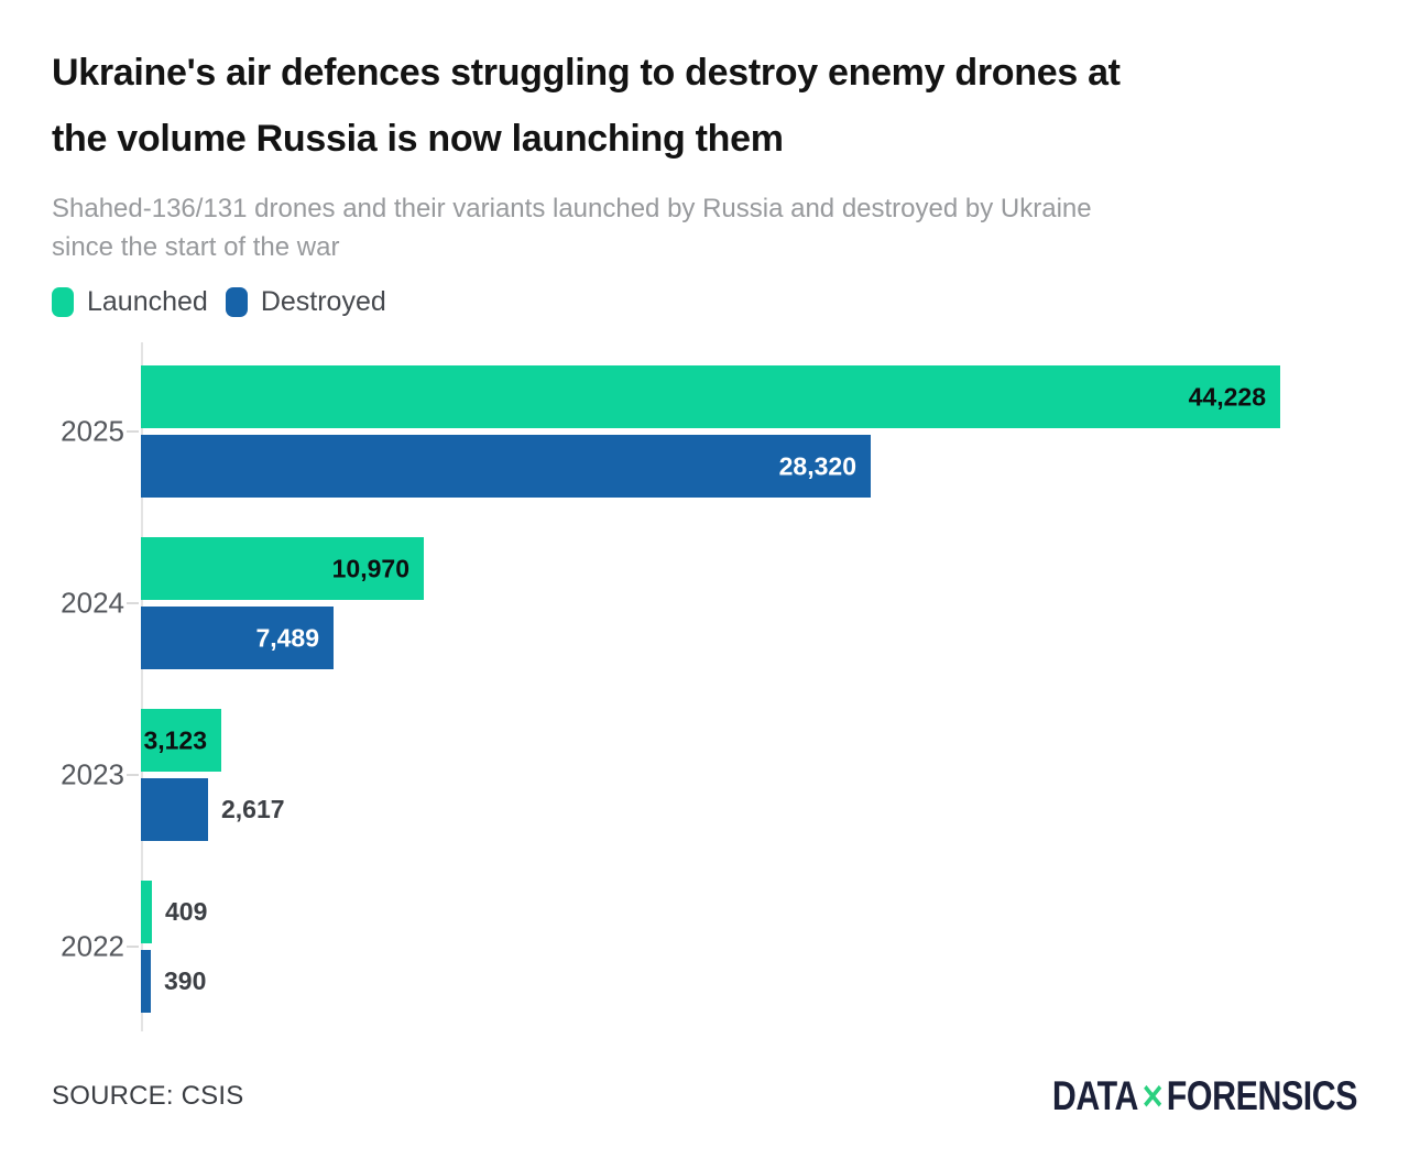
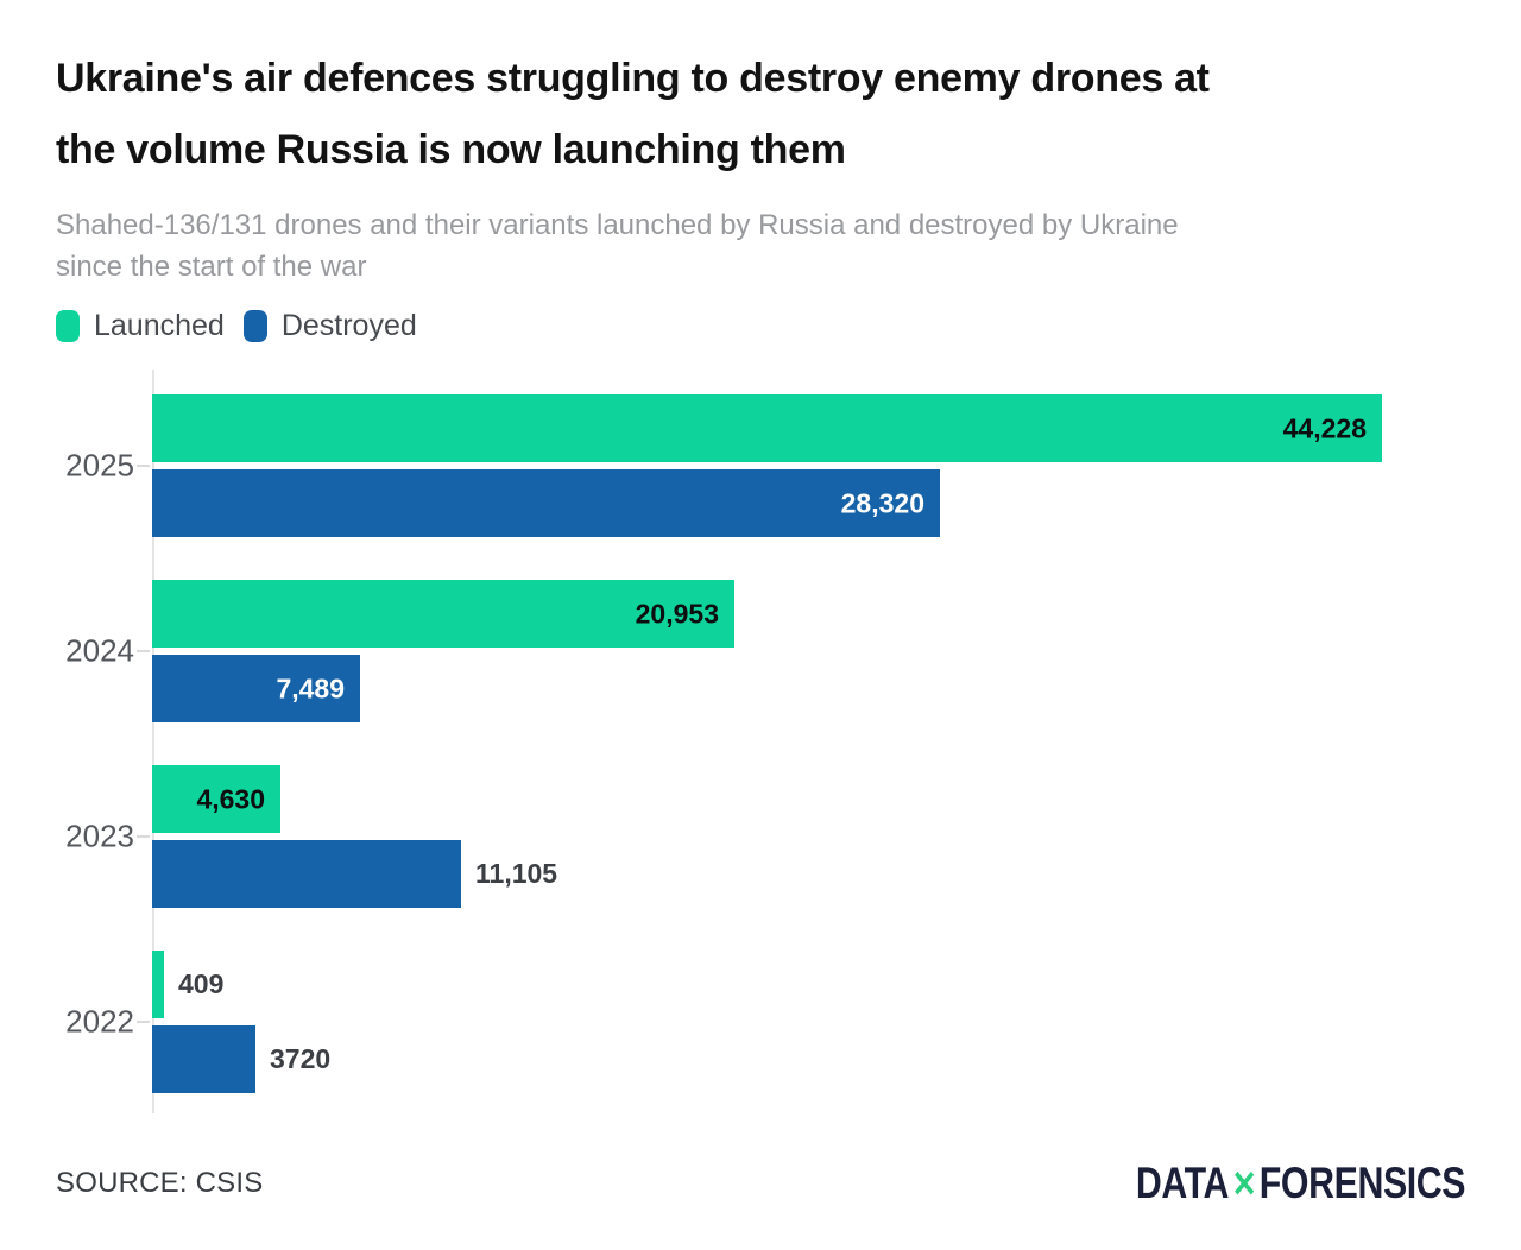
Launched/2024: 10,970 -> 20,953
Launched/2023: 3,123 -> 4,630
Destroyed/2023: 2,617 -> 11,105
Destroyed/2022: 390 -> 3720
